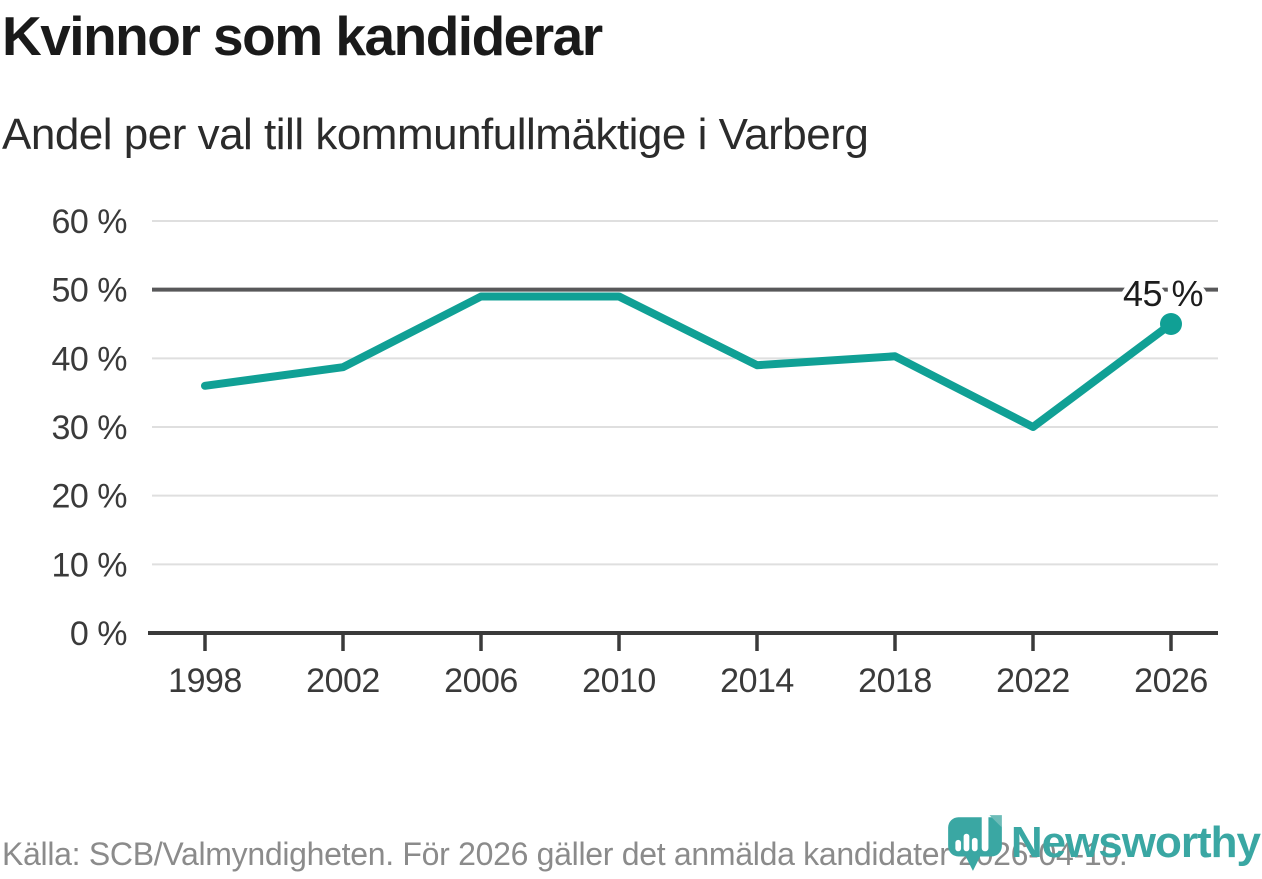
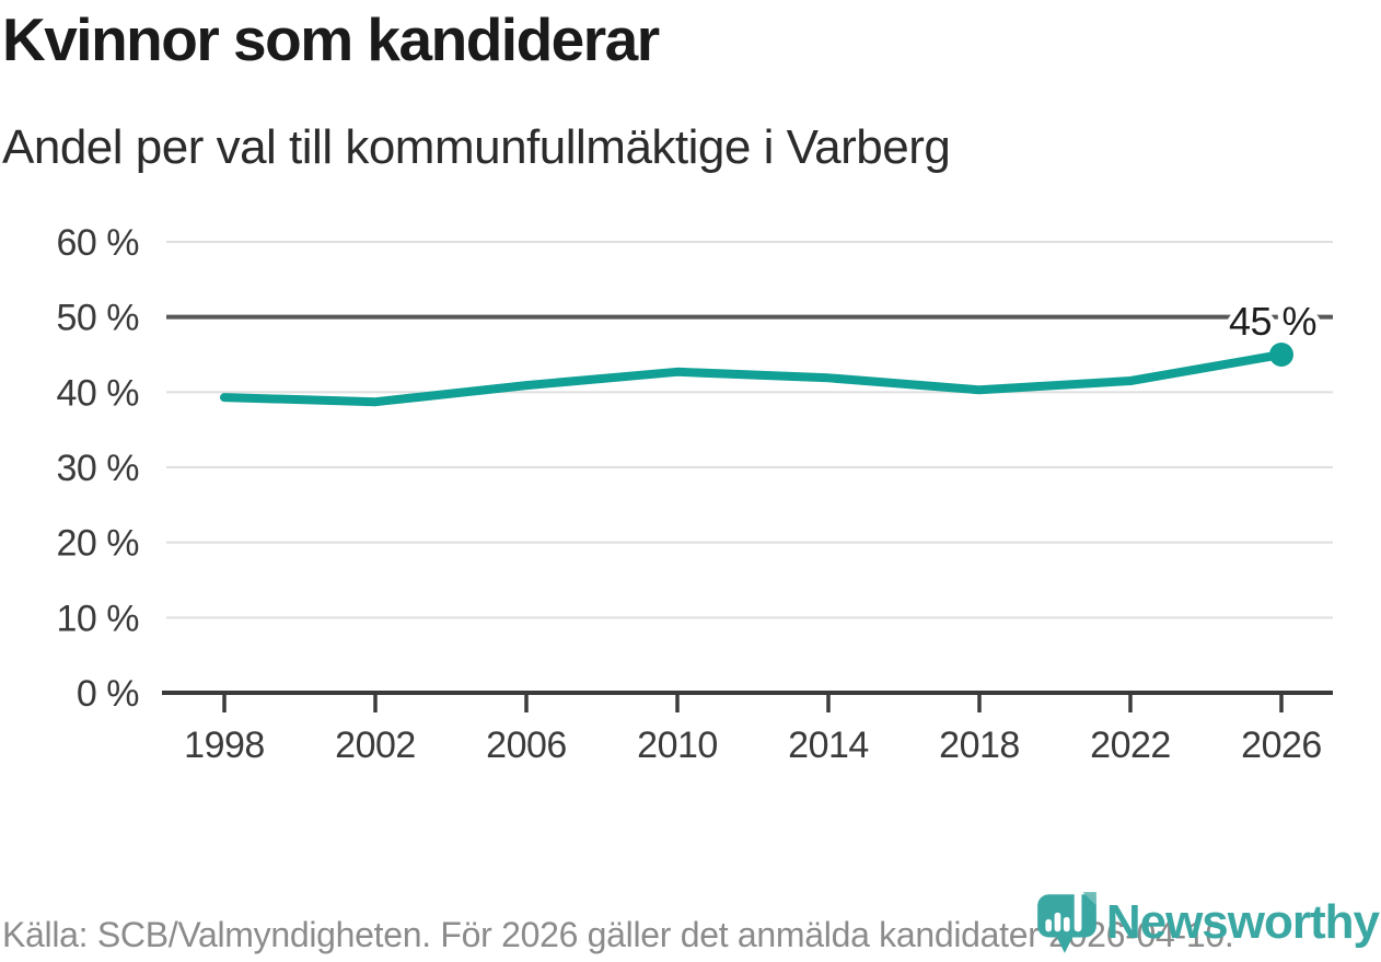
1998: 36% -> 39%
2006: 49% -> 41%
2010: 49% -> 43%
2014: 39% -> 42%
2022: 30% -> 42%
